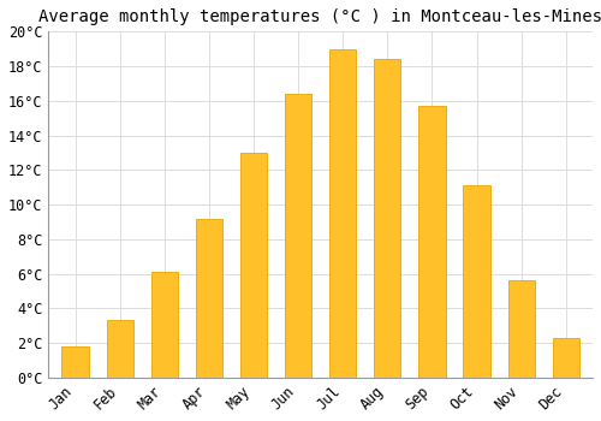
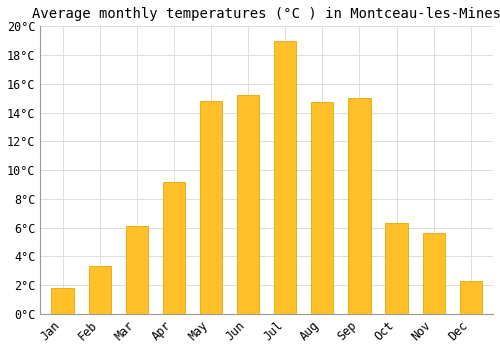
May: 13.0°C -> 14.8°C
Jun: 16.4°C -> 15.2°C
Aug: 18.4°C -> 14.7°C
Sep: 15.7°C -> 15.0°C
Oct: 11.1°C -> 6.3°C
